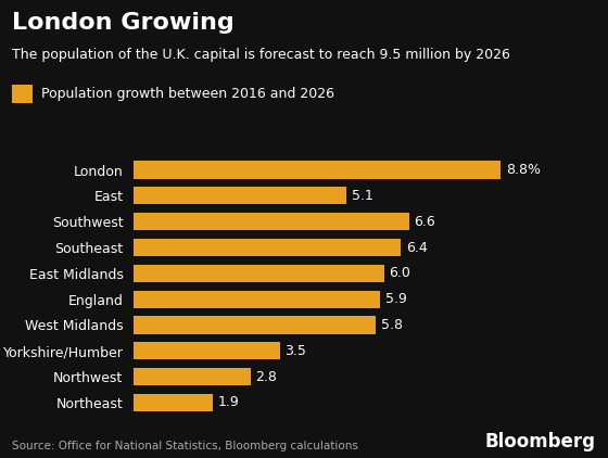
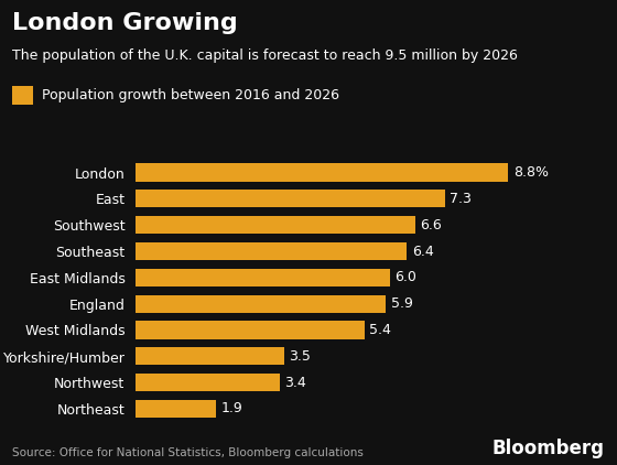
East: 5.1 -> 7.3
West Midlands: 5.8 -> 5.4
Northwest: 2.8 -> 3.4
